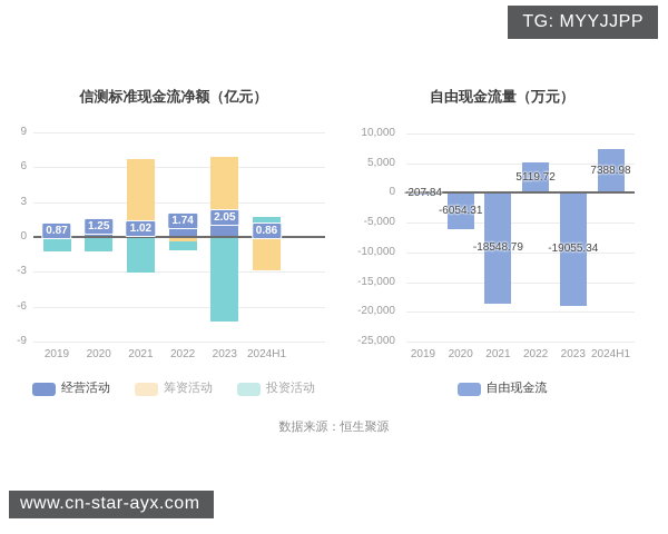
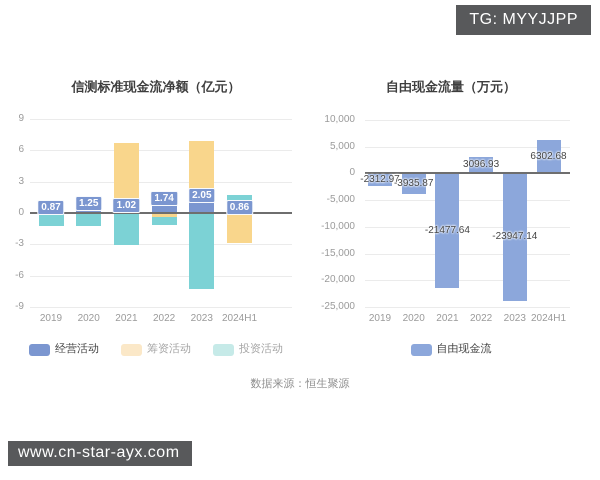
自由现金流量（万元）/2019: -207.84 -> -2312.97
自由现金流量（万元）/2020: -6054.31 -> -3935.87
自由现金流量（万元）/2021: -18548.79 -> -21477.64
自由现金流量（万元）/2022: 5119.72 -> 3096.93
自由现金流量（万元）/2023: -19055.34 -> -23947.14
自由现金流量（万元）/2024H1: 7388.98 -> 6302.68
